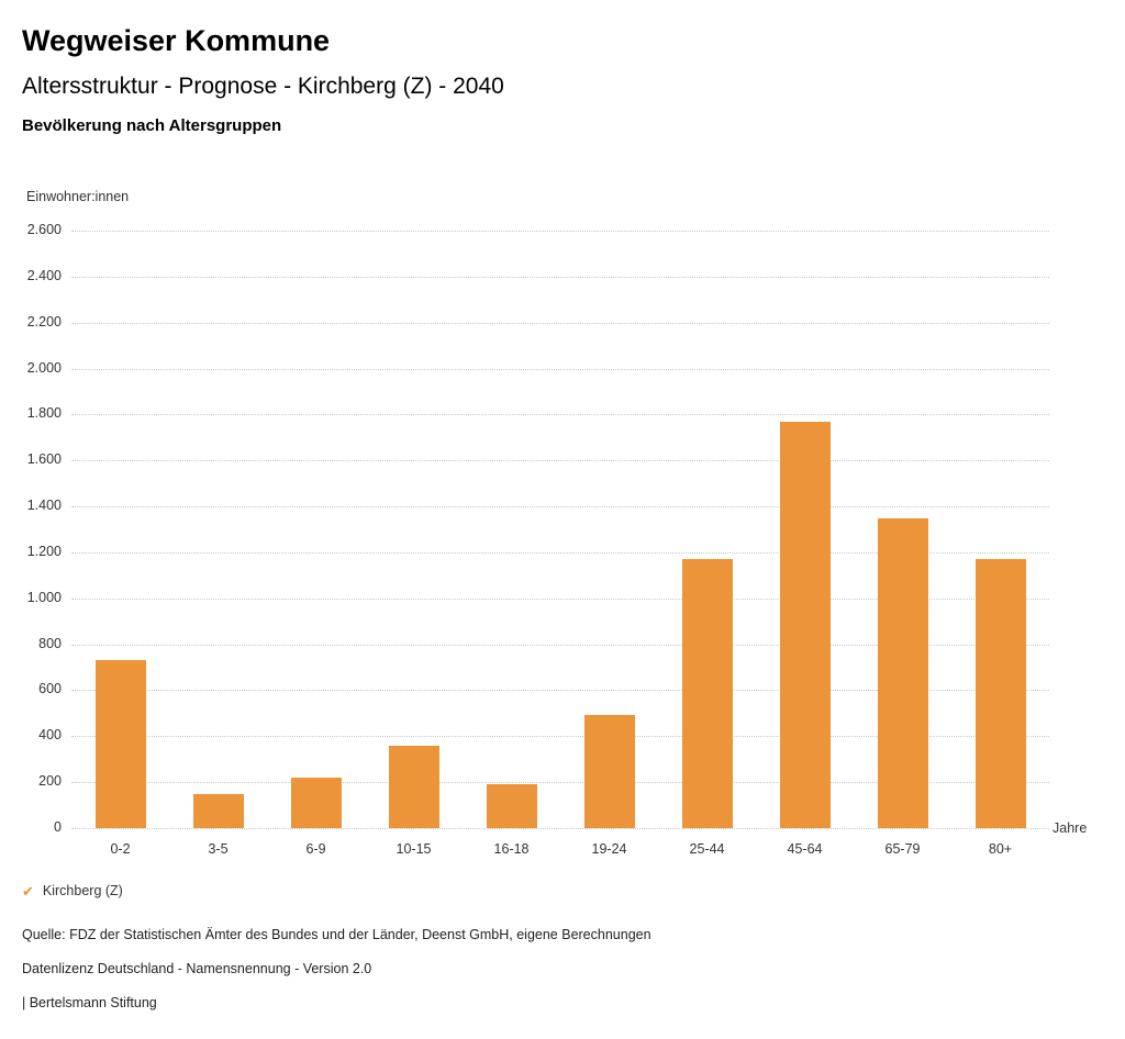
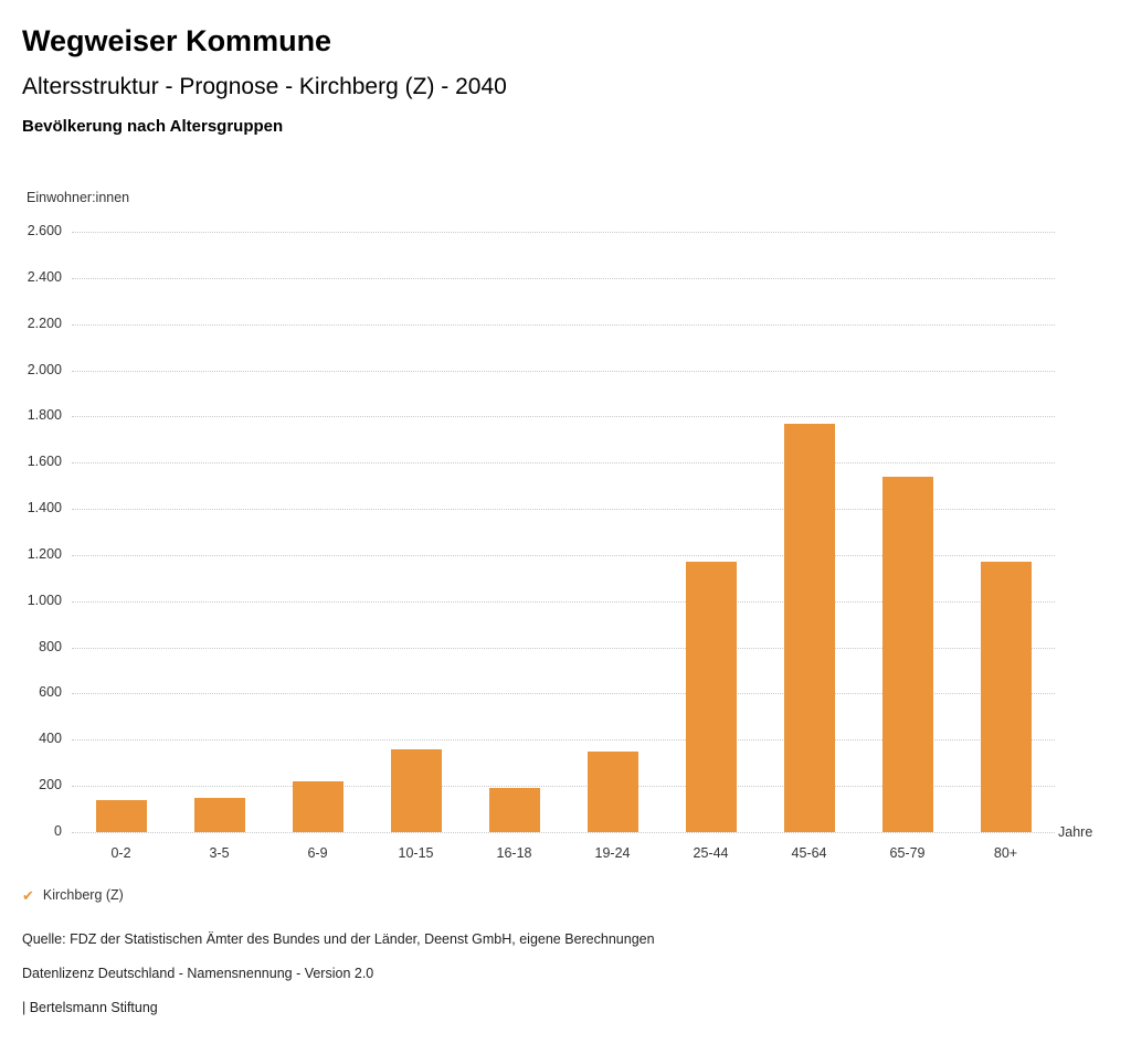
0-2: 730 -> 140
19-24: 490 -> 350
65-79: 1350 -> 1540
